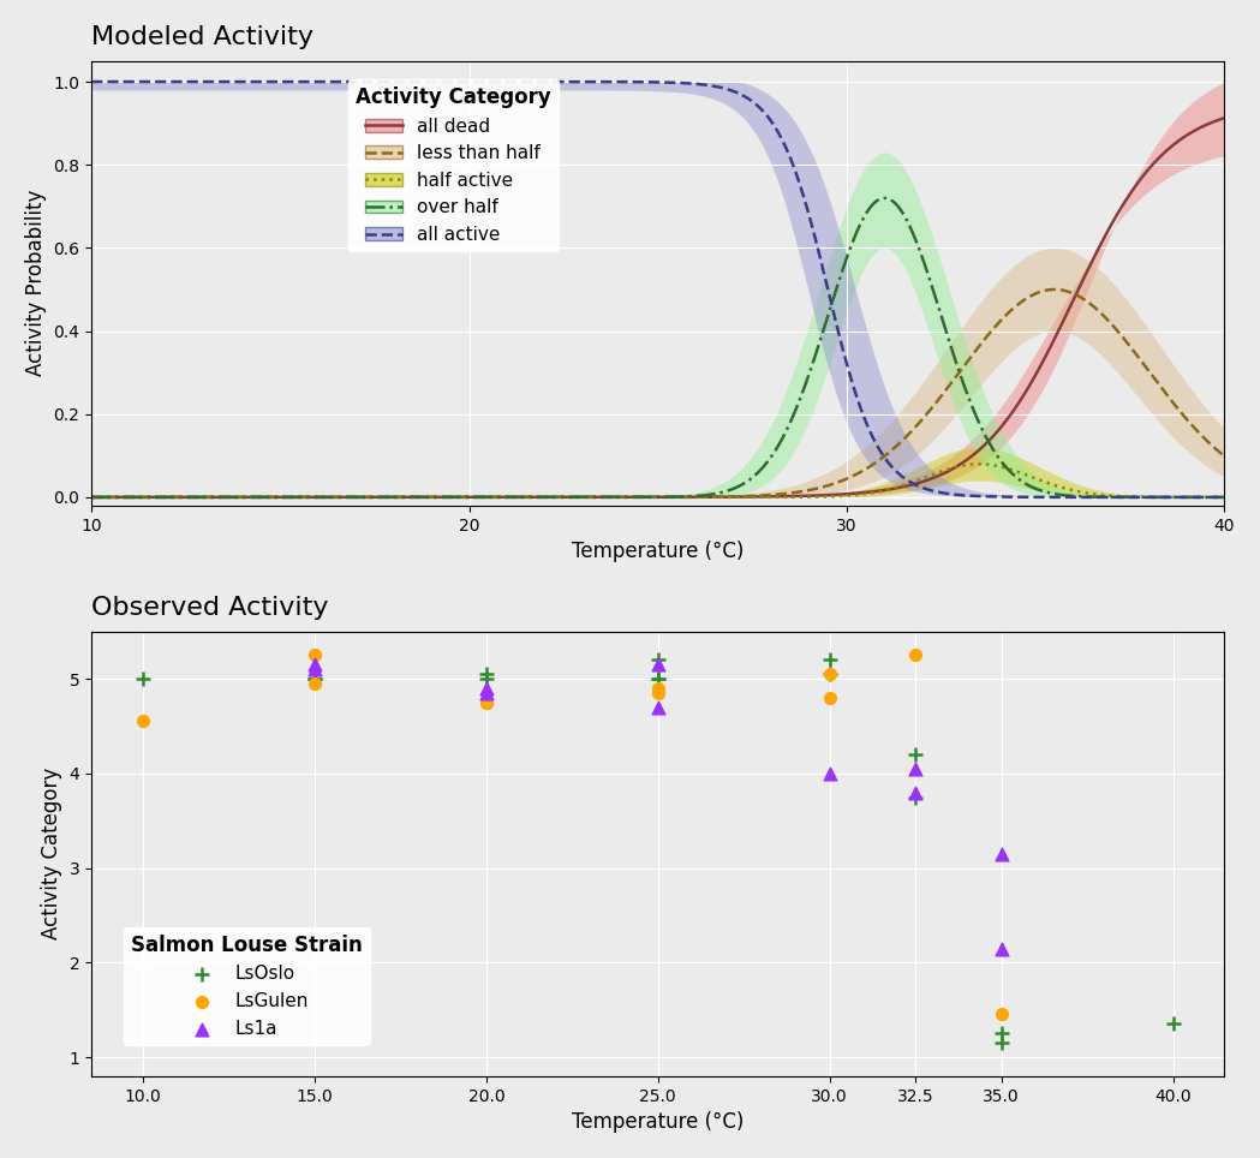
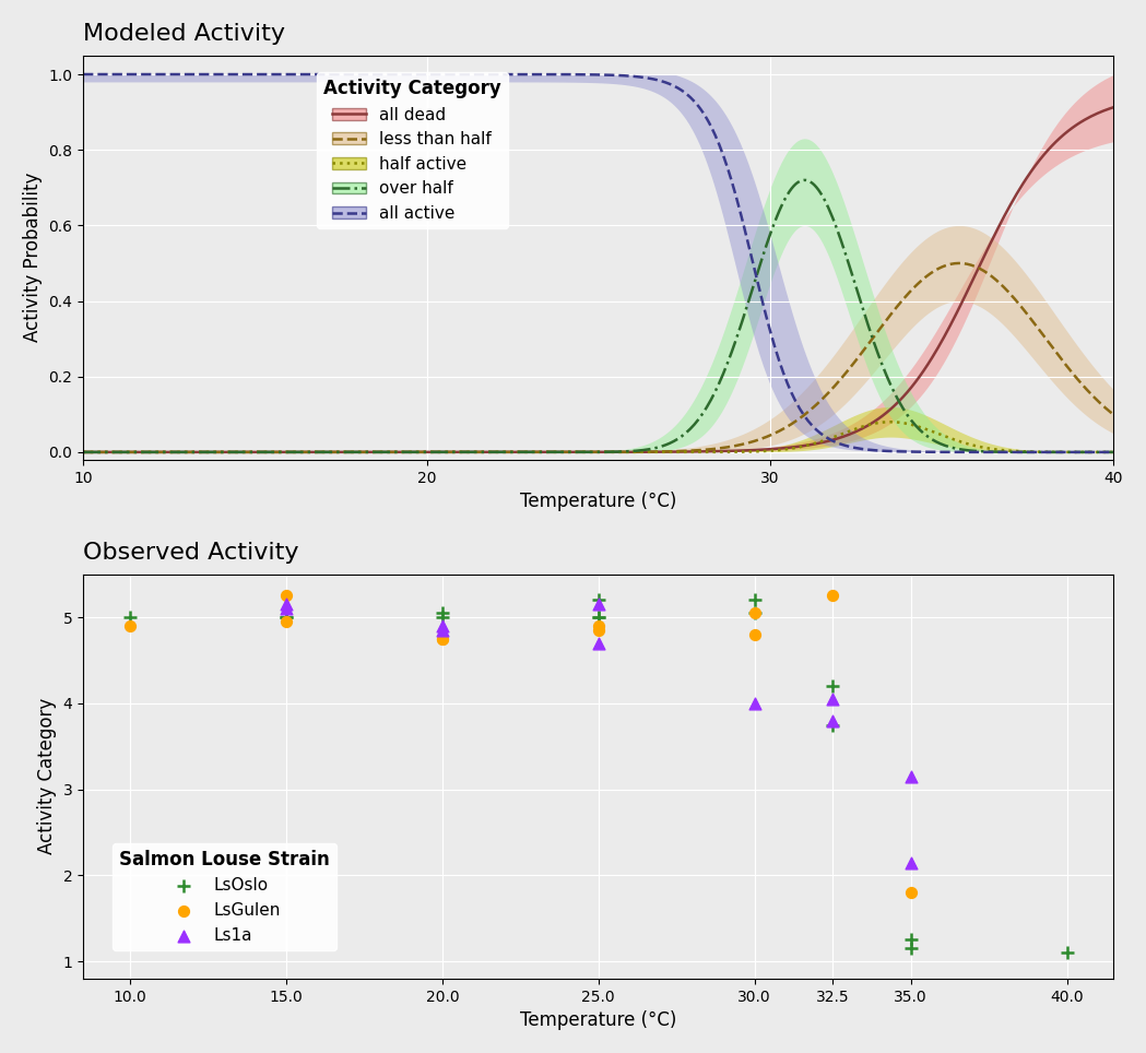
Observed Activity/LsGulen/10.0: 4.56 -> 4.90
Observed Activity/LsGulen/35.0: 1.46 -> 1.80
Observed Activity/LsOslo/40.0: 1.36 -> 1.10
